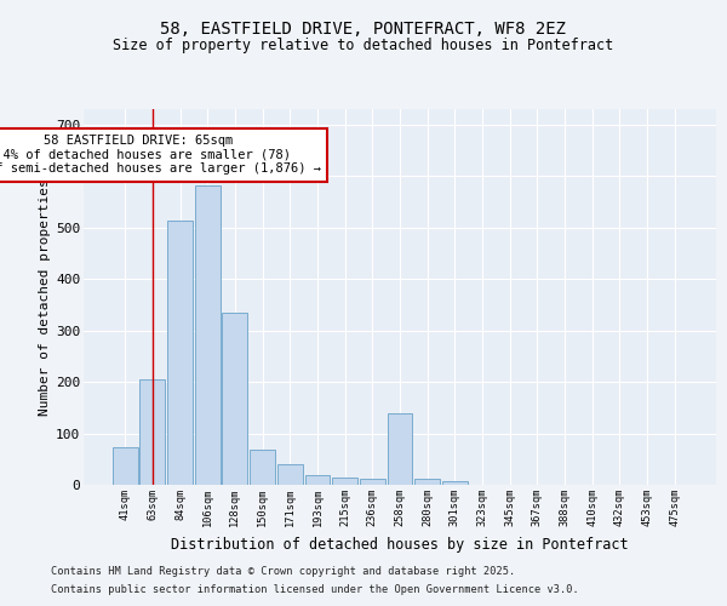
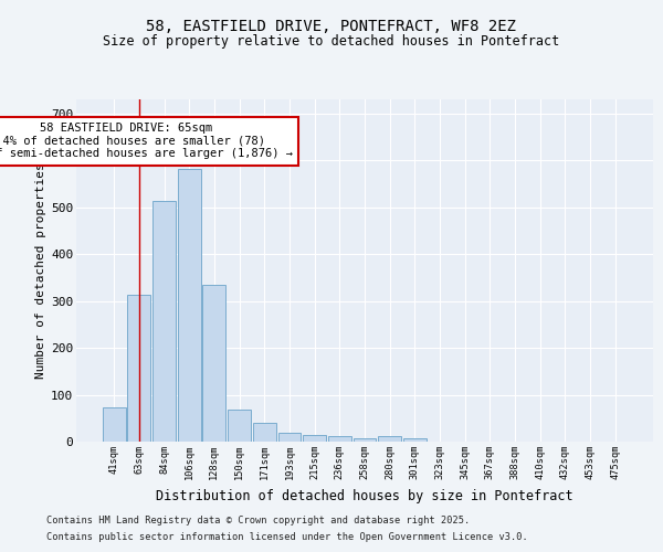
63sqm: 205 -> 313
258sqm: 140 -> 8
